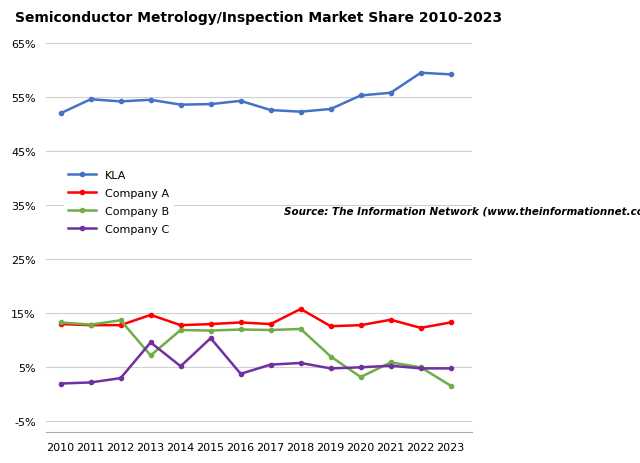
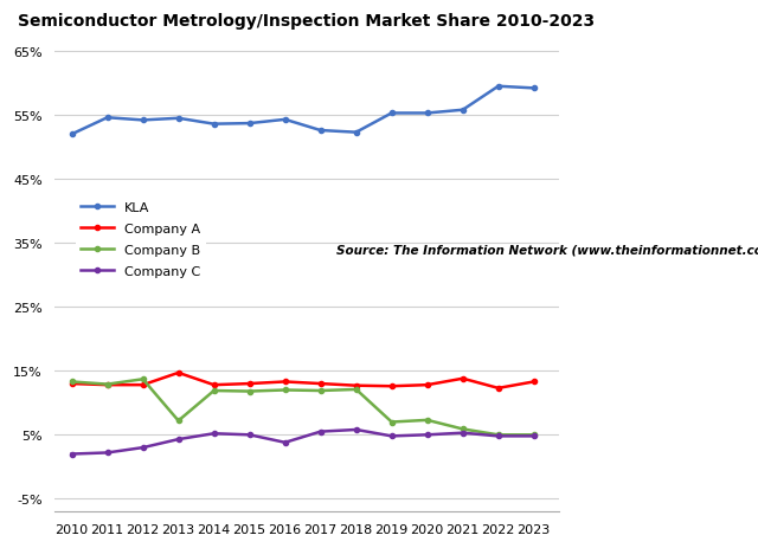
Company C/2013: 9.6% -> 4.3%
Company C/2015: 10.4% -> 5.0%
Company A/2018: 15.8% -> 12.7%
KLA/2019: 52.8% -> 55.3%
Company B/2020: 3.2% -> 7.3%
Company B/2023: 1.6% -> 5.0%
